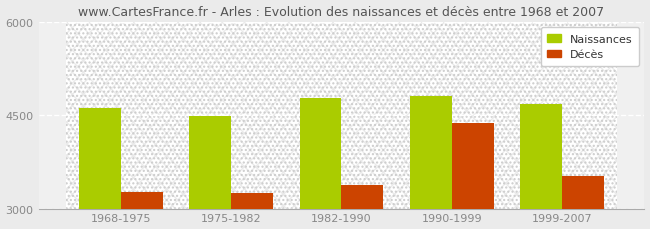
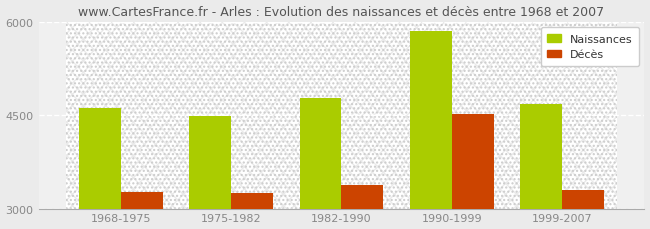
Naissances/1990-1999: 4800 -> 5840
Décès/1990-1999: 4380 -> 4520
Décès/1999-2007: 3520 -> 3300
